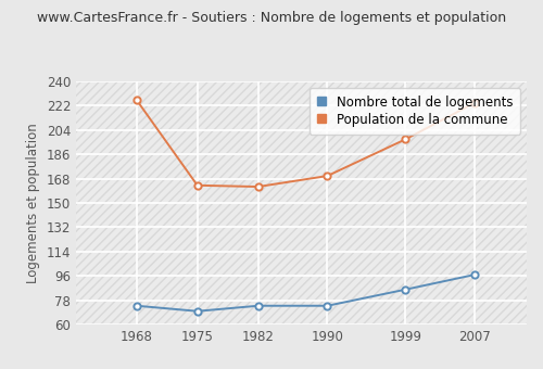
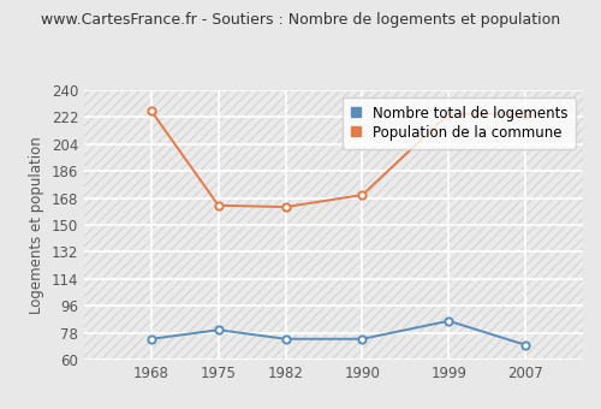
Nombre total de logements/1975: 70 -> 80
Population de la commune/1999: 197 -> 224
Nombre total de logements/2007: 97 -> 70
